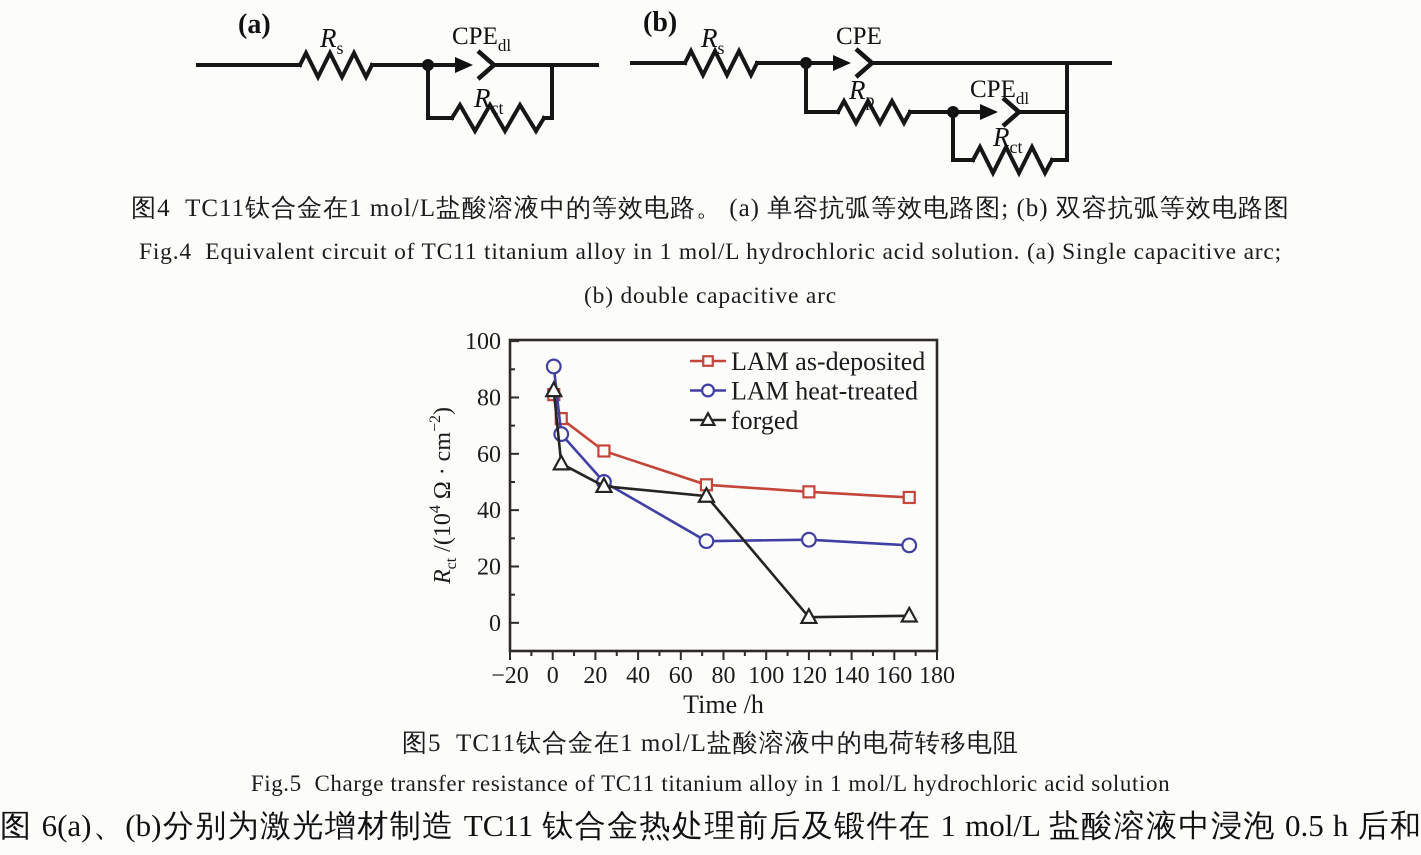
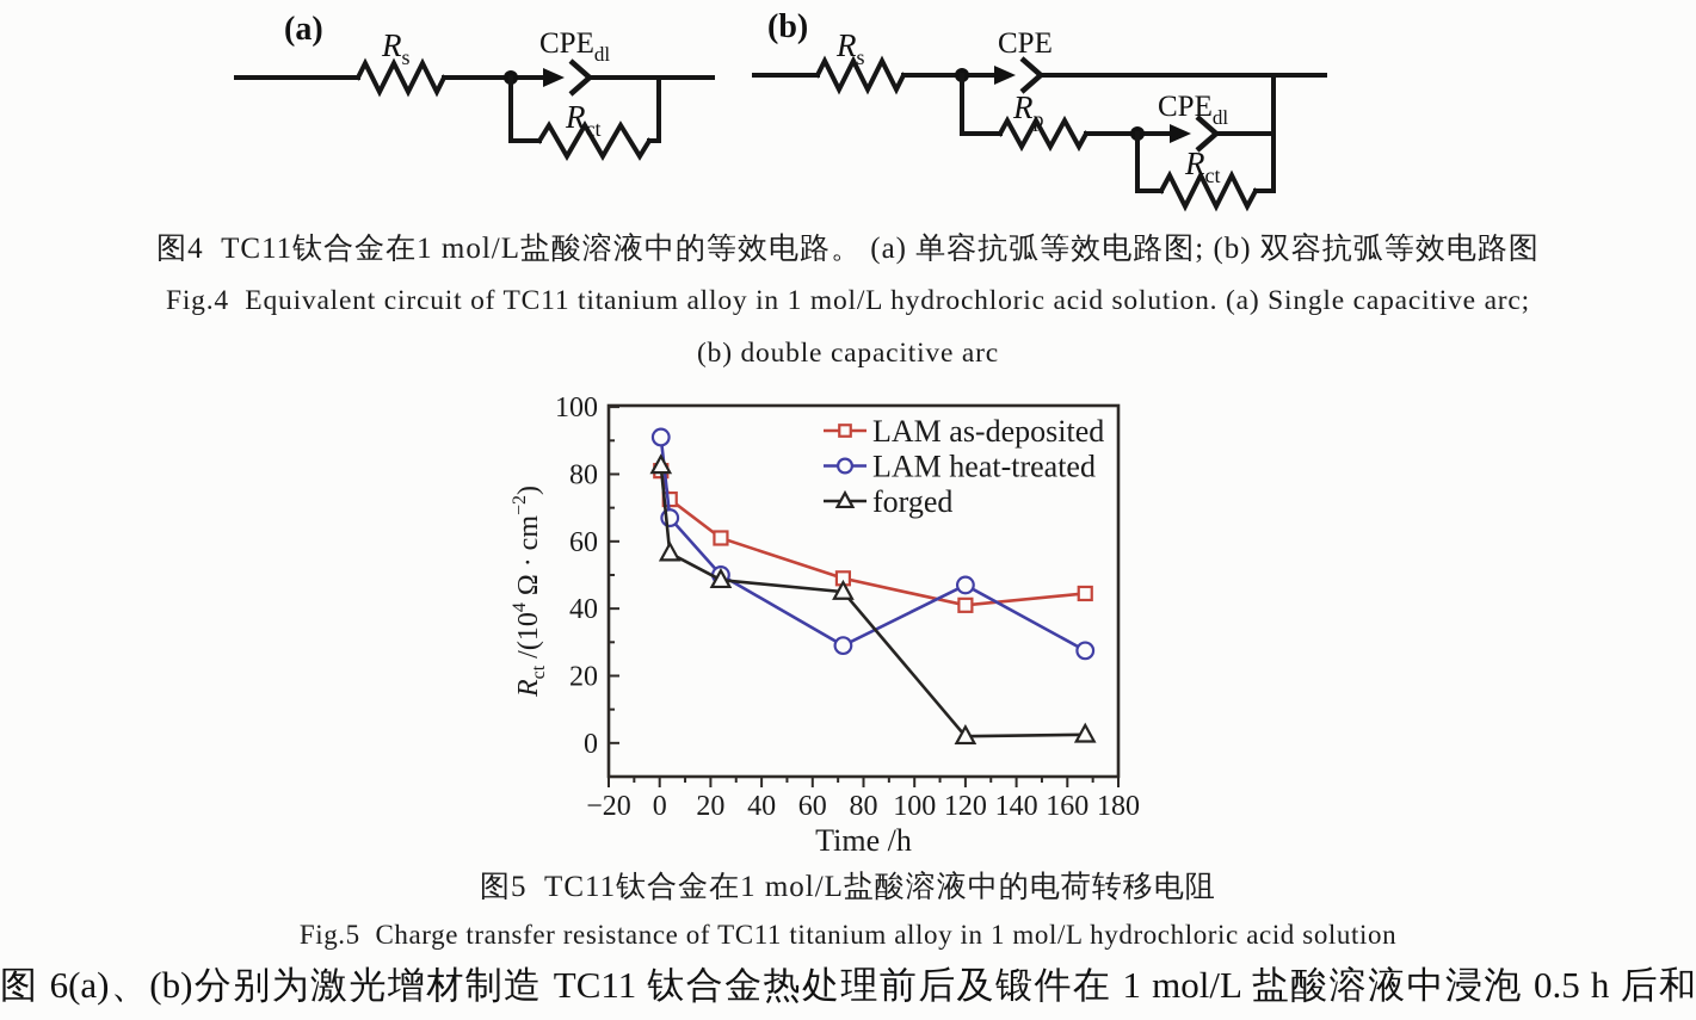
LAM as-deposited/120: 46 -> 41
LAM heat-treated/120: 30 -> 47
